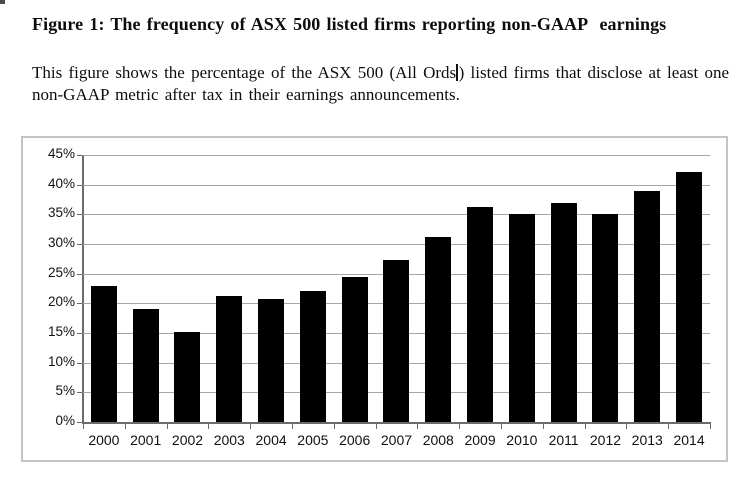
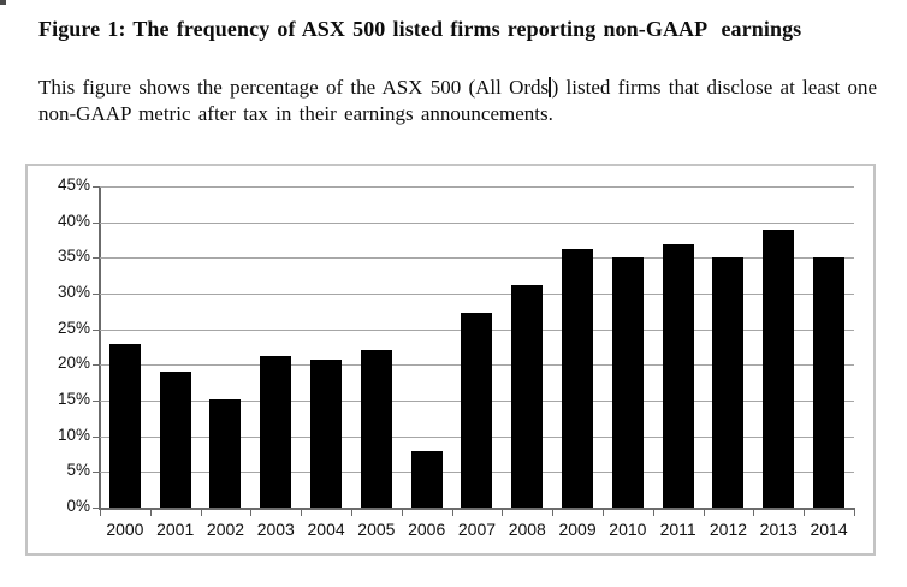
2006: 24% -> 8%
2014: 42% -> 35%
